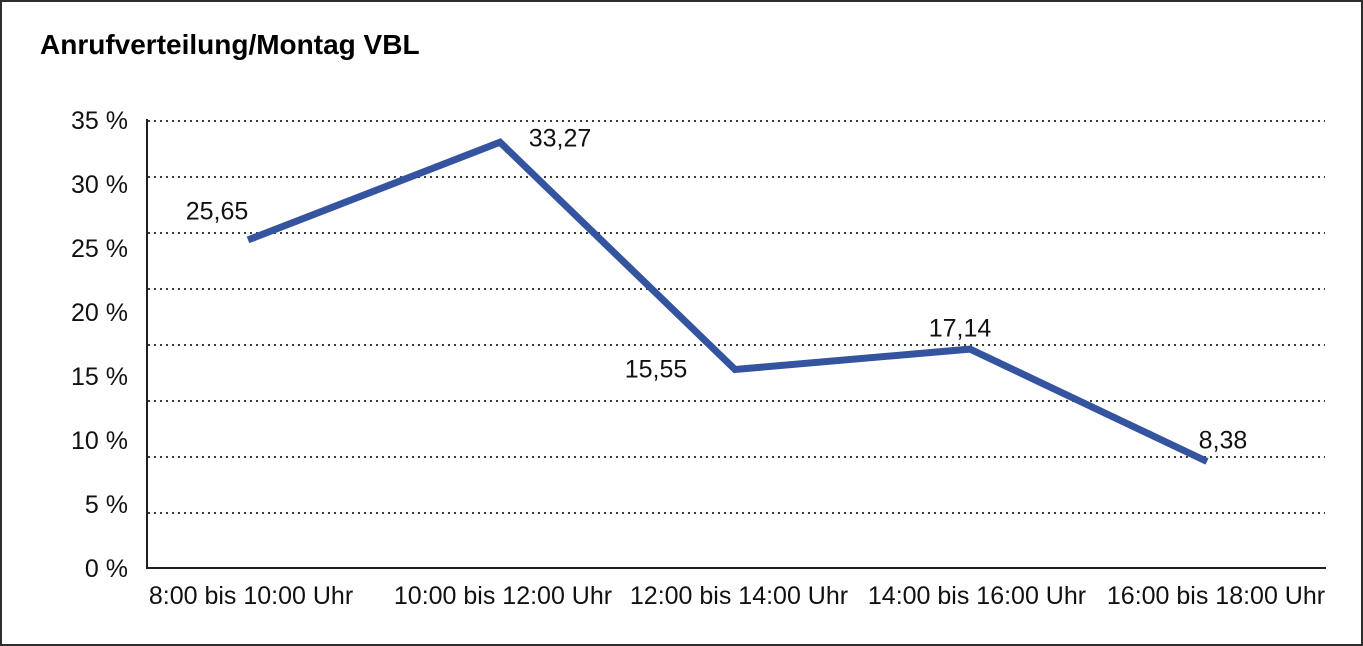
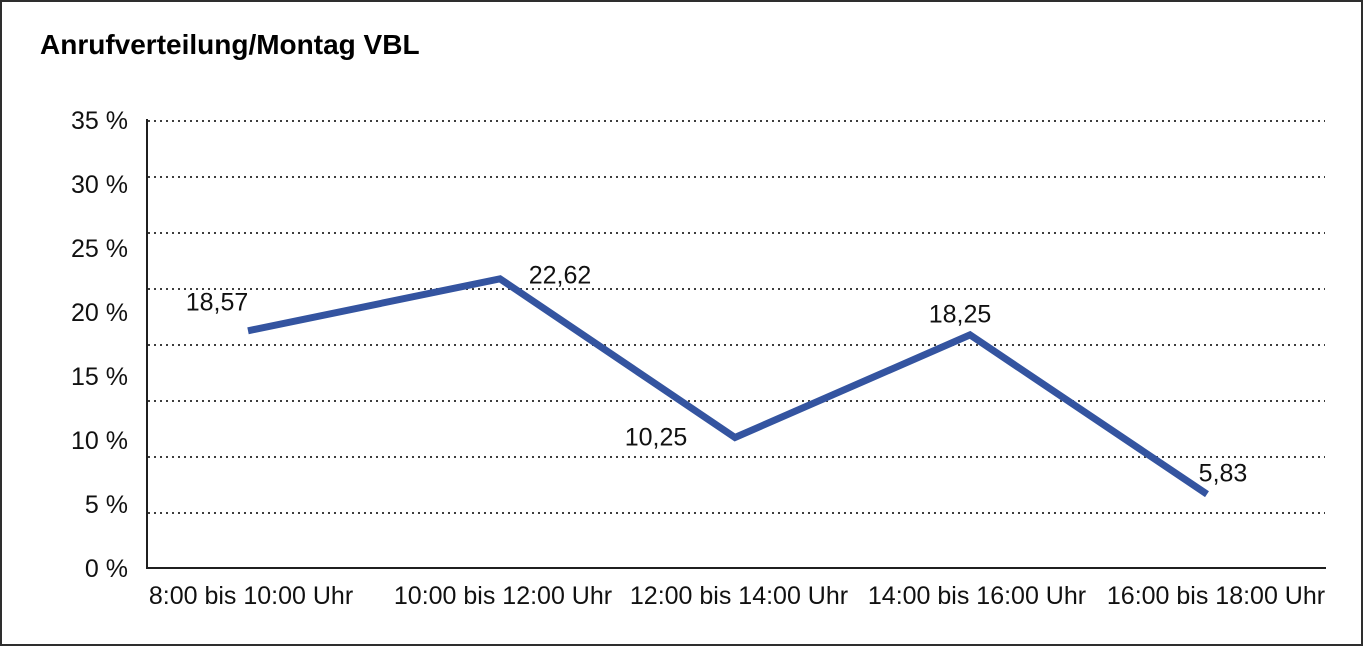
8:00 bis 10:00 Uhr: 25,65 -> 18,57
10:00 bis 12:00 Uhr: 33,27 -> 22,62
12:00 bis 14:00 Uhr: 15,55 -> 10,25
14:00 bis 16:00 Uhr: 17,14 -> 18,25
16:00 bis 18:00 Uhr: 8,38 -> 5,83
